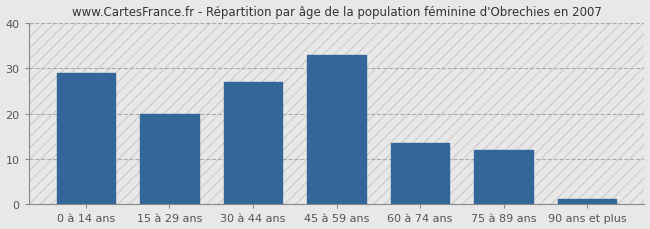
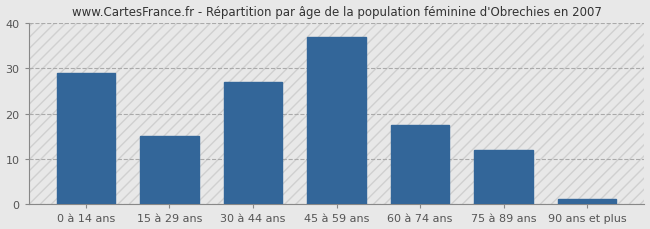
15 à 29 ans: 20.0 -> 15.0
45 à 59 ans: 33.0 -> 37.0
60 à 74 ans: 13.5 -> 17.5
